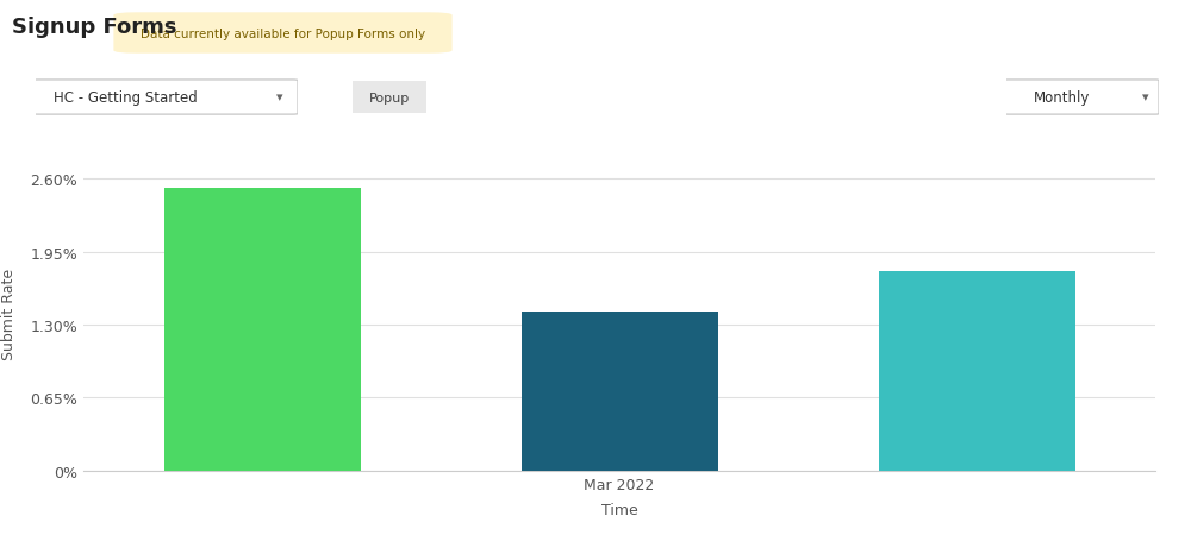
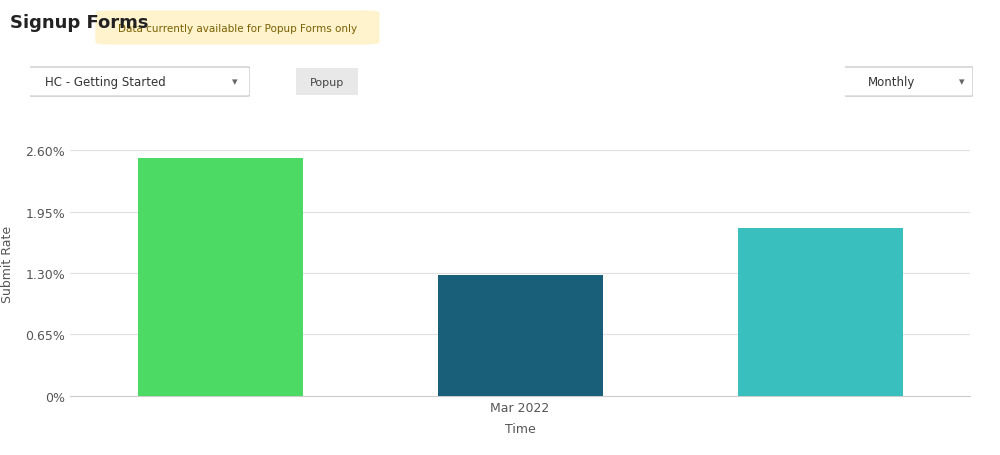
Mar 2022: 1.42% -> 1.28%
